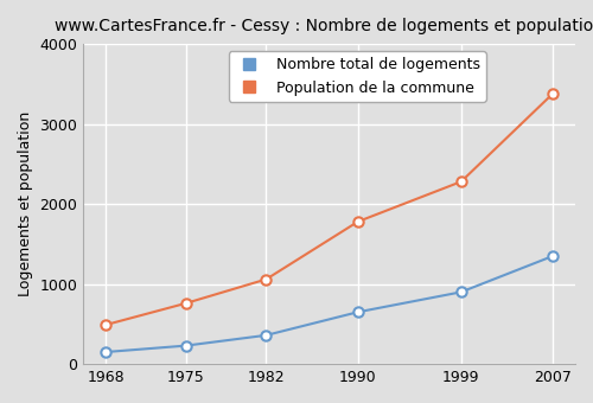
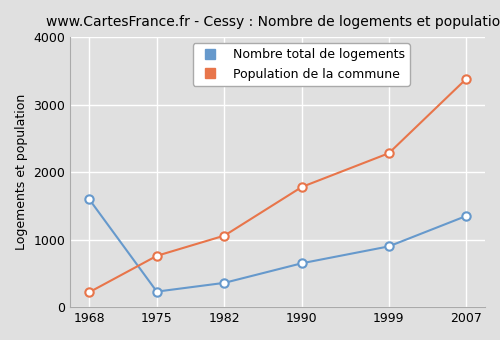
Nombre total de logements/1968: 150 -> 1600
Population de la commune/1968: 490 -> 220
